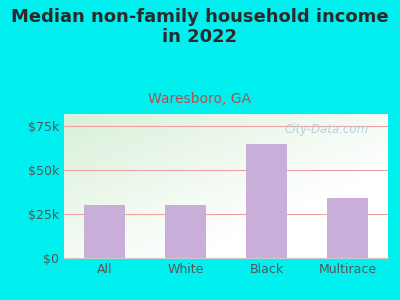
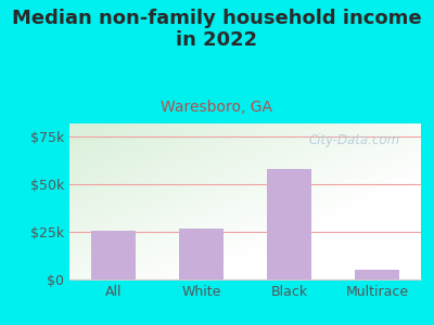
All: $30k -> $26k
White: $30k -> $26k
Black: $65k -> $58k
Multirace: $34k -> $5k
